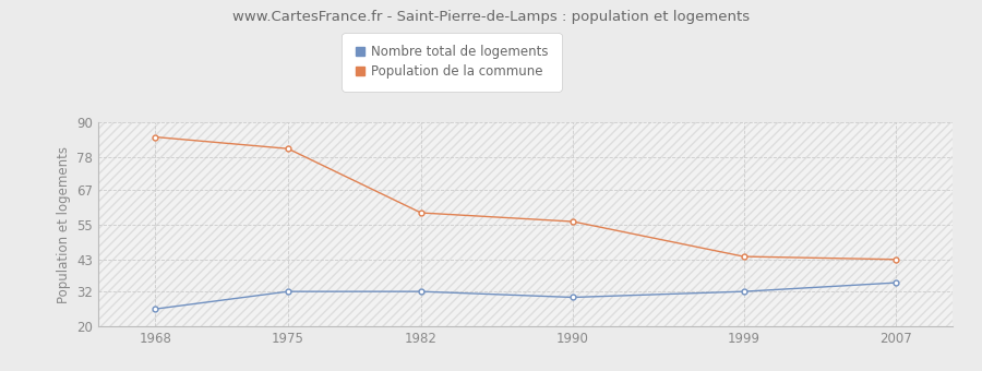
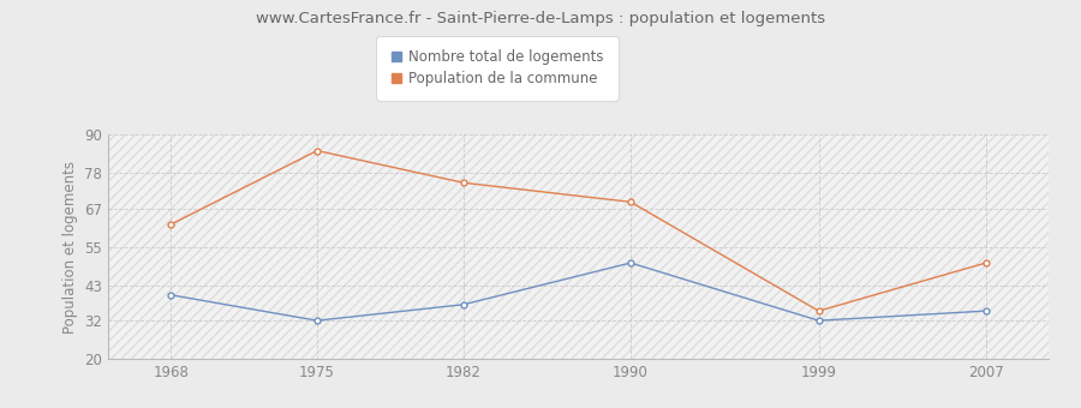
Nombre total de logements/1968: 26 -> 40
Population de la commune/1968: 85 -> 62
Population de la commune/1975: 81 -> 85
Nombre total de logements/1982: 32 -> 37
Population de la commune/1982: 59 -> 75
Nombre total de logements/1990: 30 -> 50
Population de la commune/1990: 56 -> 69
Population de la commune/1999: 44 -> 35
Population de la commune/2007: 43 -> 50
